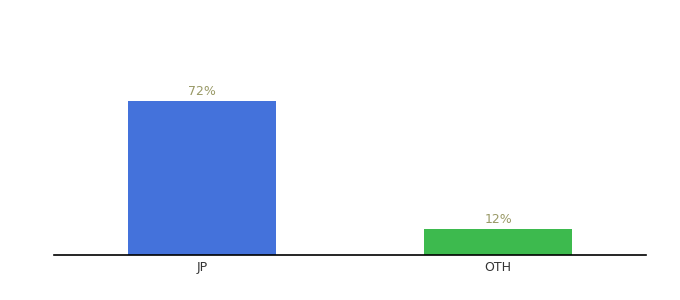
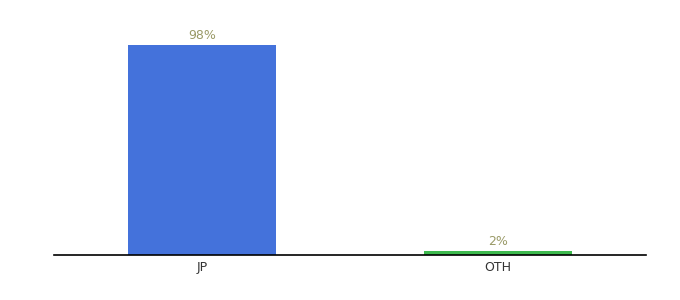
JP: 72% -> 98%
OTH: 12% -> 2%
